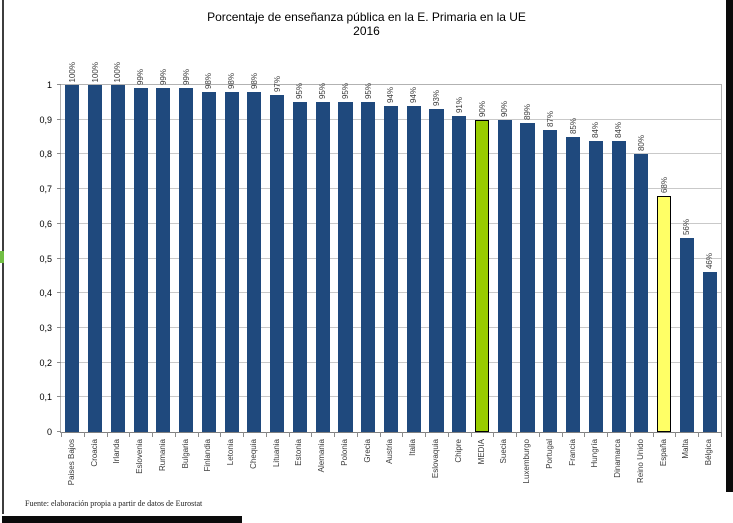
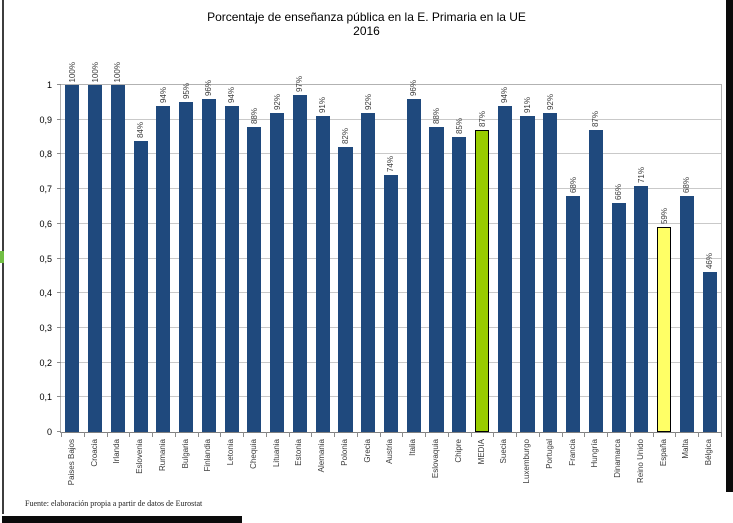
Eslovenia: 99% -> 84%
Rumania: 99% -> 94%
Bulgaria: 99% -> 95%
Finlandia: 98% -> 96%
Letonia: 98% -> 94%
Chequia: 98% -> 88%
Lituania: 97% -> 92%
Estonia: 95% -> 97%
Alemania: 95% -> 91%
Polonia: 95% -> 82%
Grecia: 95% -> 92%
Austria: 94% -> 74%
Italia: 94% -> 96%
Eslovaquia: 93% -> 88%
Chipre: 91% -> 85%
MEDIA: 90% -> 87%
Suecia: 90% -> 94%
Luxemburgo: 89% -> 91%
Portugal: 87% -> 92%
Francia: 85% -> 68%
Hungría: 84% -> 87%
Dinamarca: 84% -> 66%
Reino Unido: 80% -> 71%
España: 68% -> 59%
Malta: 56% -> 68%
